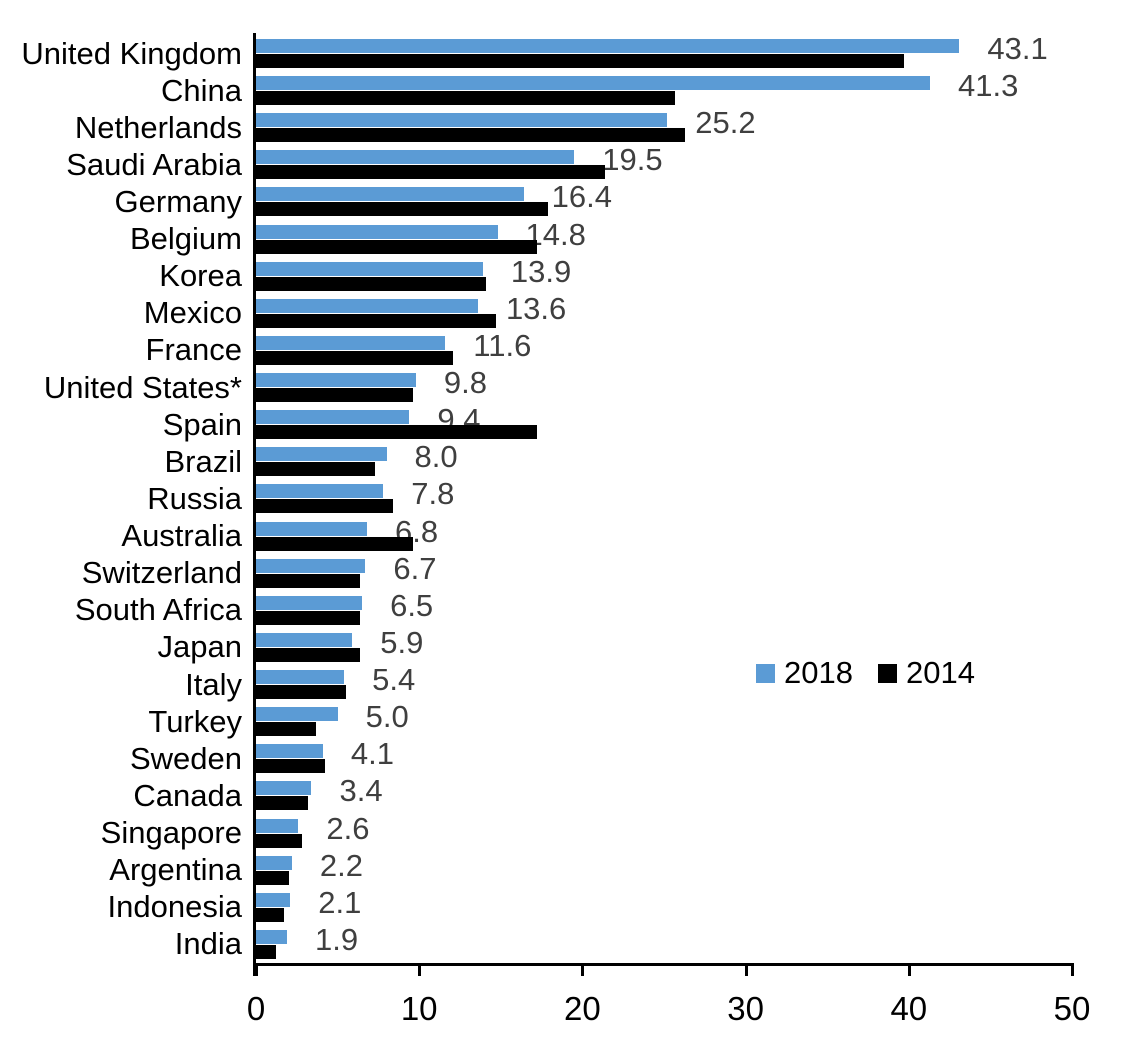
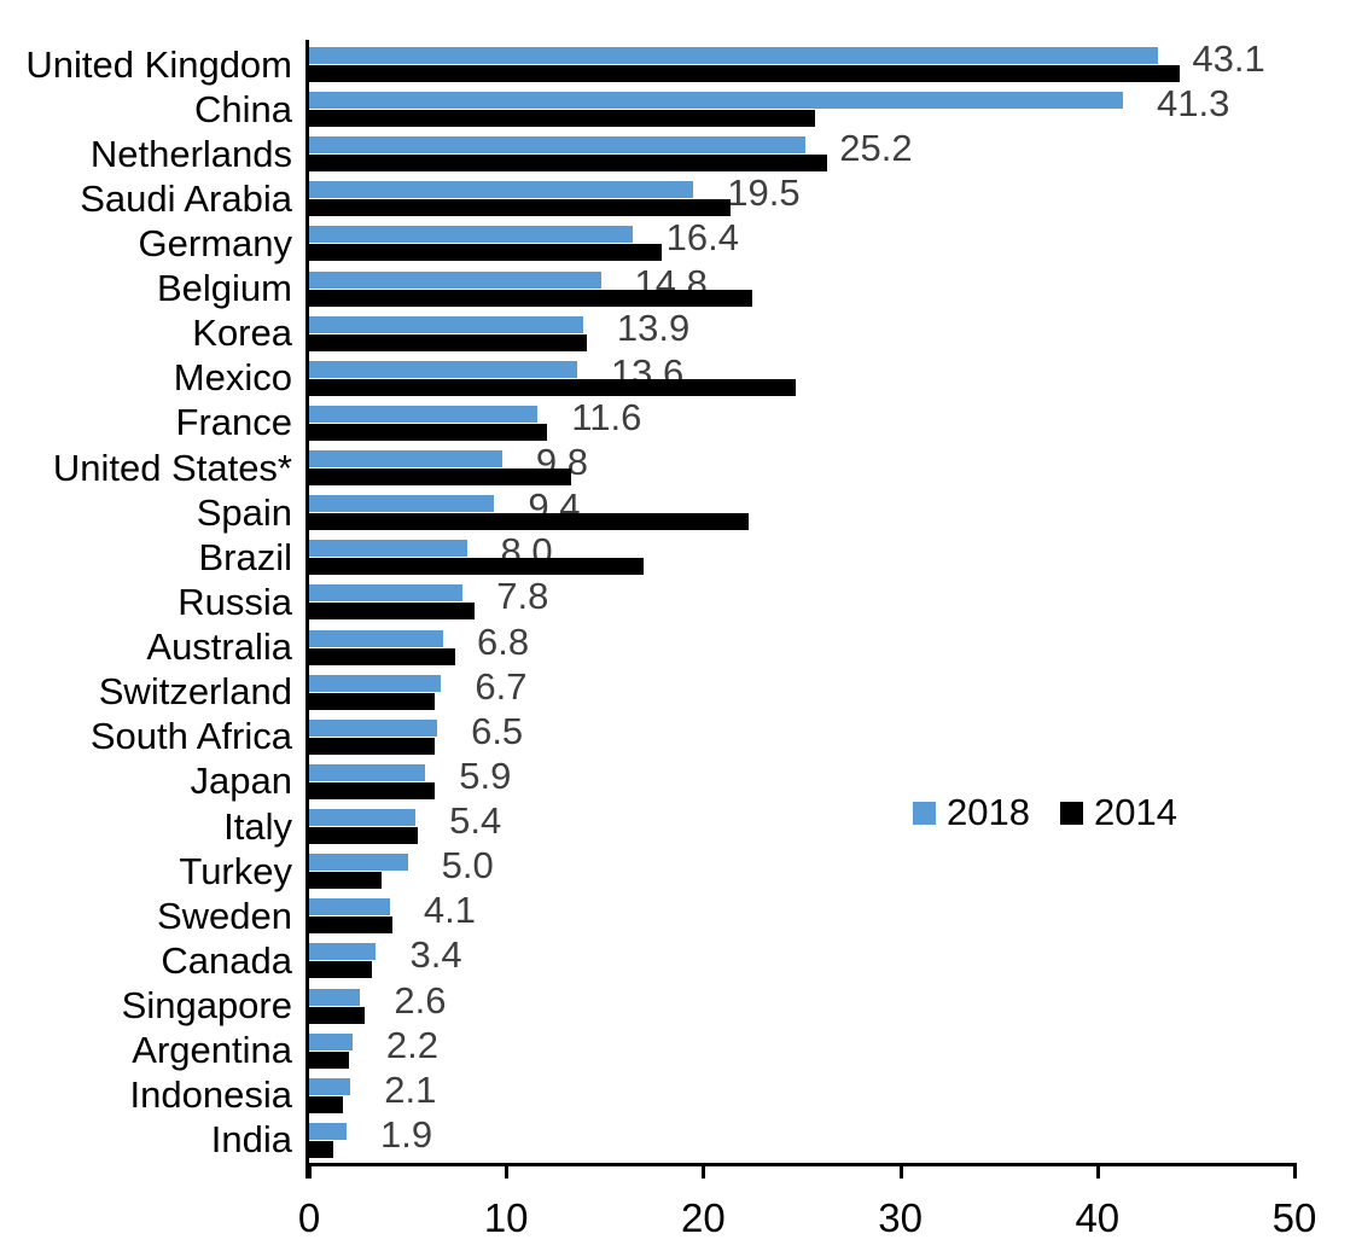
2014/United Kingdom: 39.7 -> 44.2
2014/Belgium: 17.2 -> 22.5
2014/Mexico: 14.7 -> 24.7
2014/United States*: 9.6 -> 13.3
2014/Spain: 17.2 -> 22.3
2014/Brazil: 7.3 -> 17.0
2014/Australia: 9.6 -> 7.4
